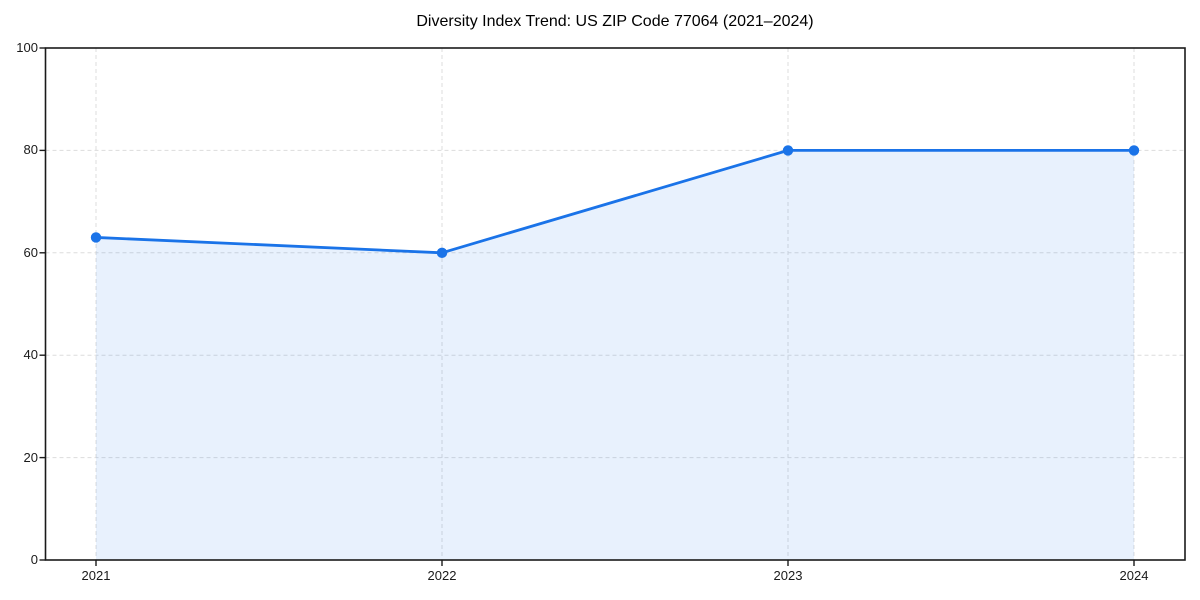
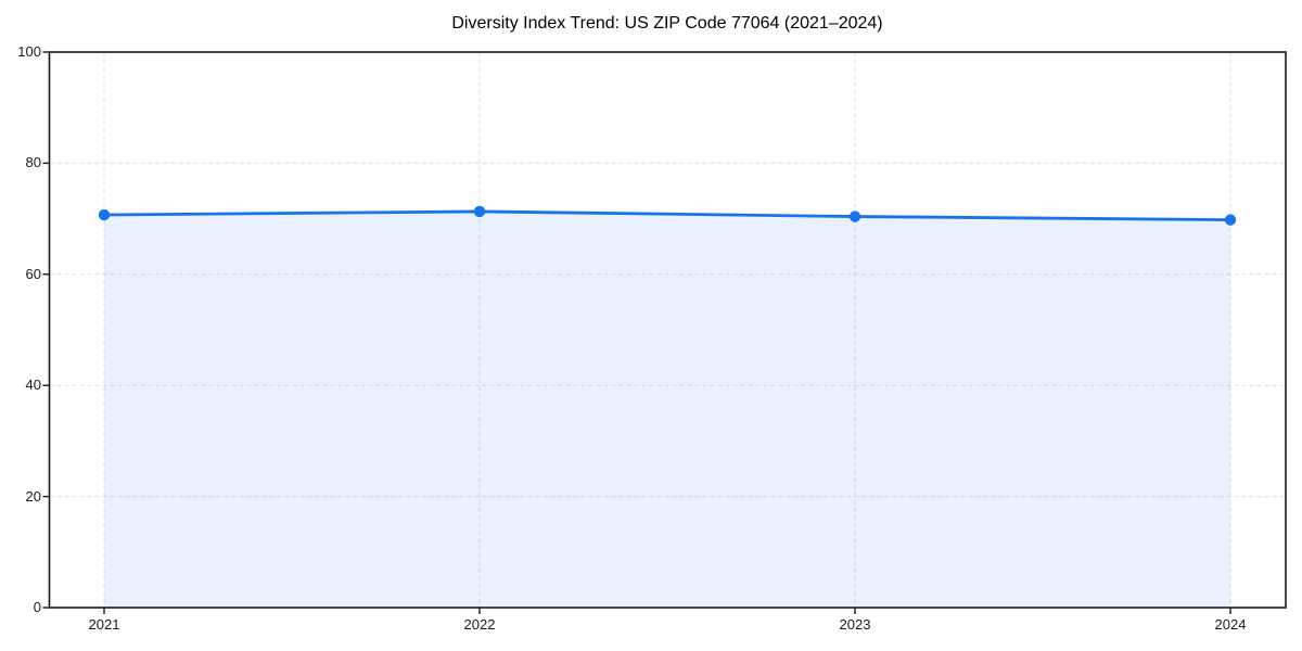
2021: 63 -> 71
2022: 60 -> 71
2023: 80 -> 70
2024: 80 -> 70
